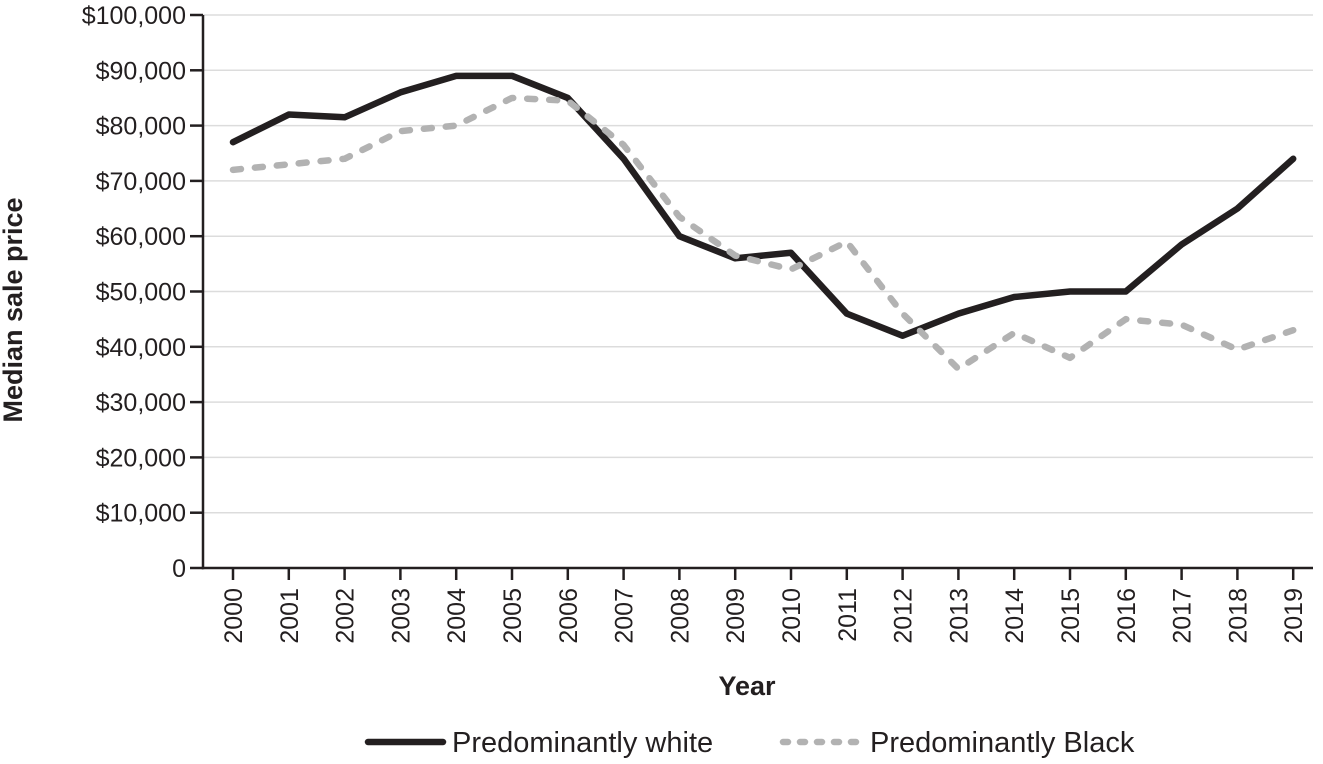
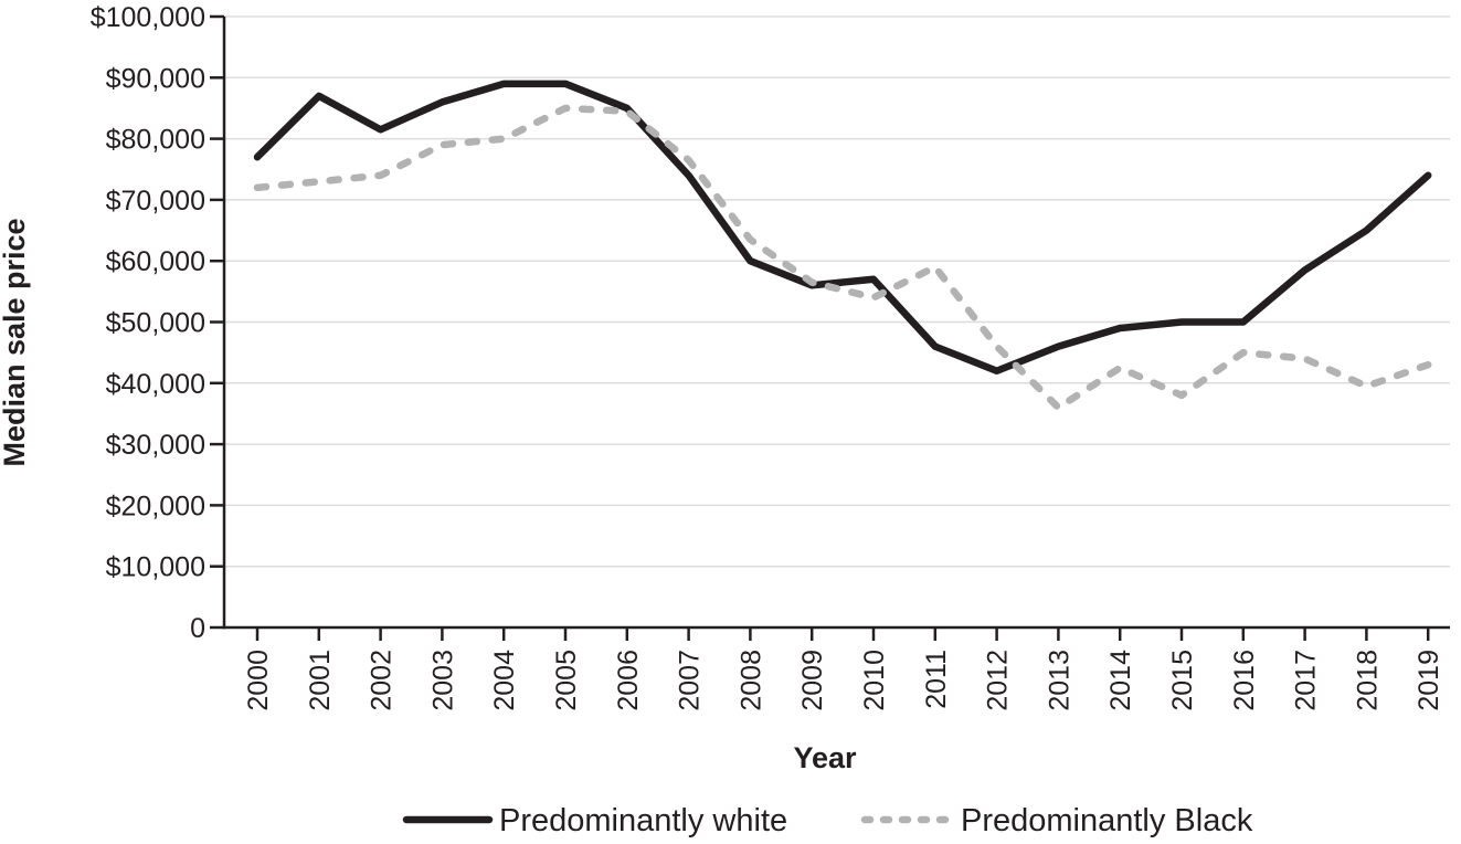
Predominantly white/2001: $82000 -> $87000
